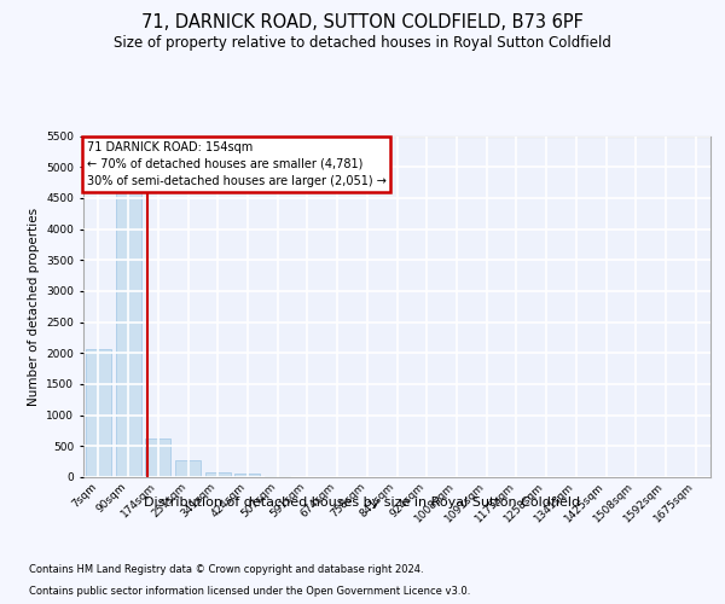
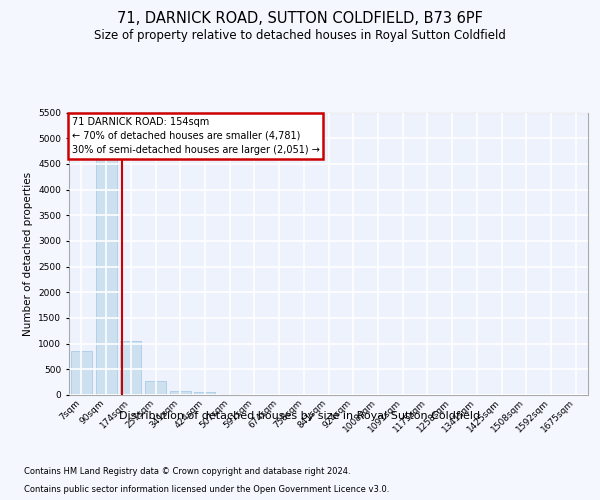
7sqm: 2060 -> 850
174sqm: 620 -> 1050
